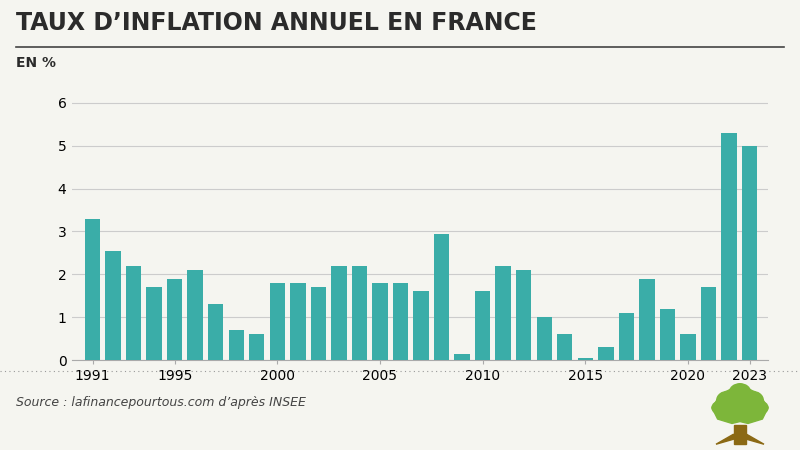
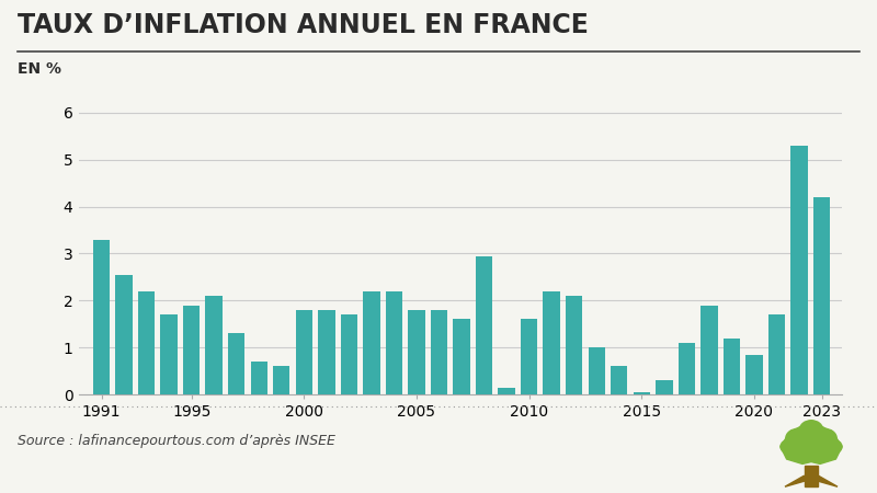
2020: 0.60 -> 0.85
2023: 5.00 -> 4.20
